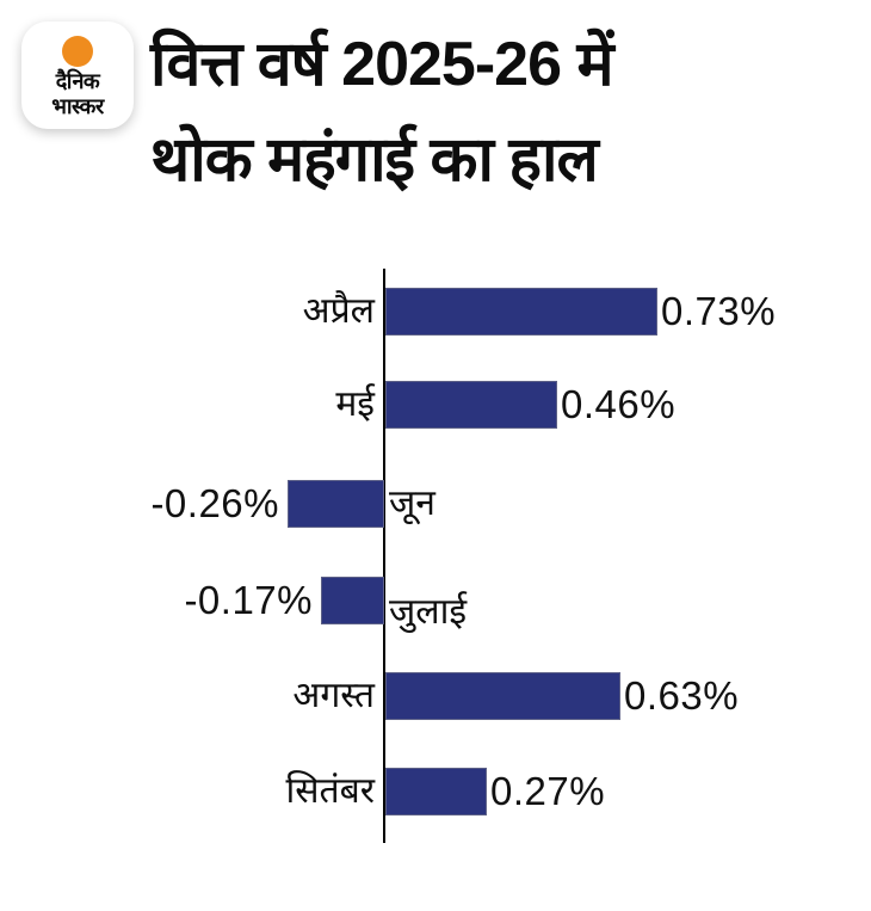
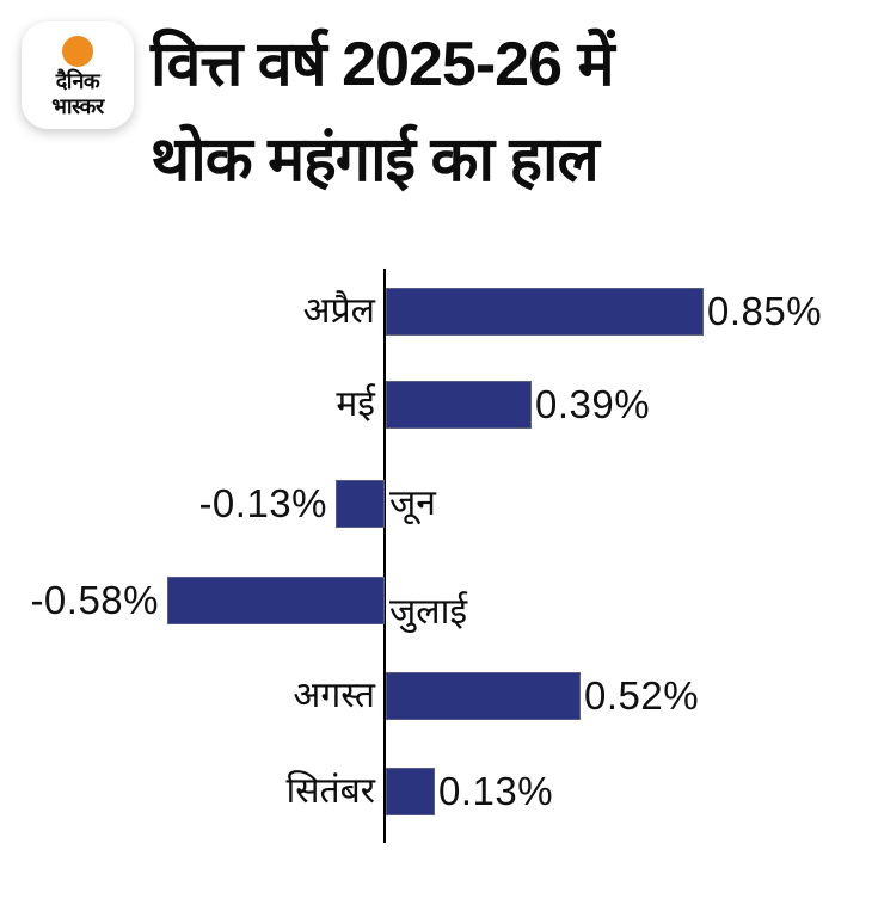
अप्रैल: 0.73% -> 0.85%
मई: 0.46% -> 0.39%
जून: -0.26% -> -0.13%
जुलाई: -0.17% -> -0.58%
अगस्त: 0.63% -> 0.52%
सितंबर: 0.27% -> 0.13%
